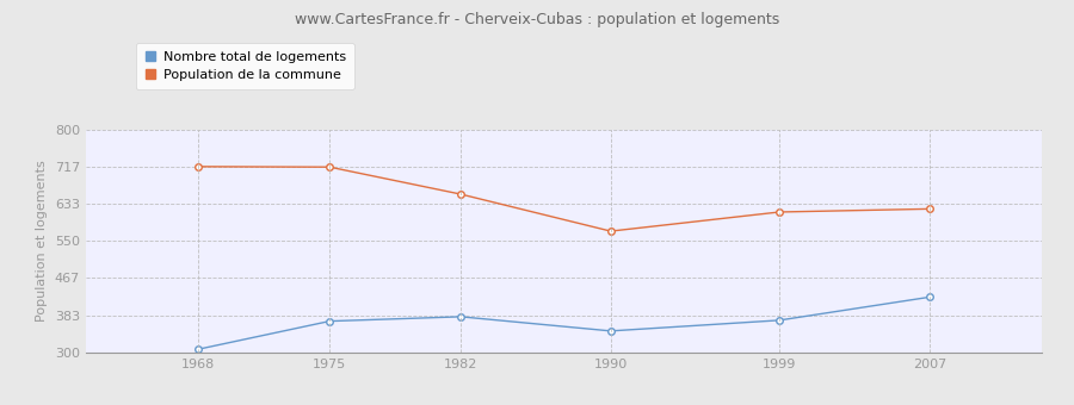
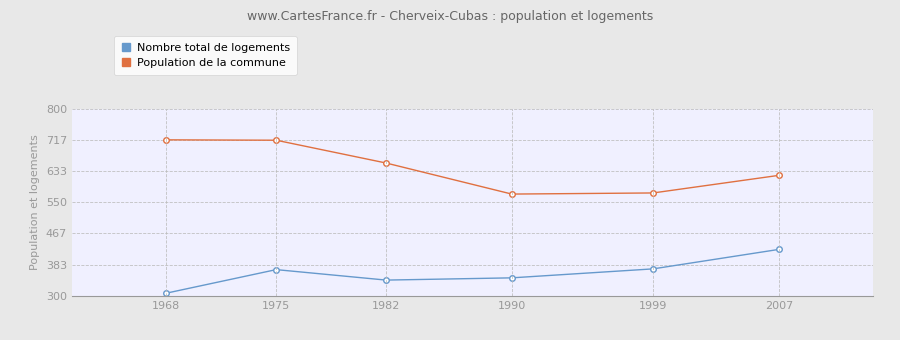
Nombre total de logements/1982: 380 -> 342
Population de la commune/1999: 615 -> 575
